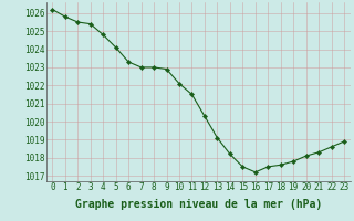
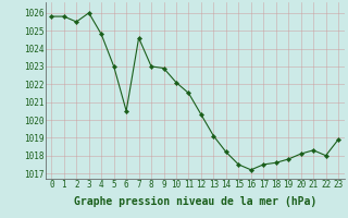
0: 1026.2 -> 1025.8
3: 1025.4 -> 1026.0
5: 1024.1 -> 1023.0
6: 1023.3 -> 1020.5
7: 1023.0 -> 1024.6
22: 1018.6 -> 1018.0
